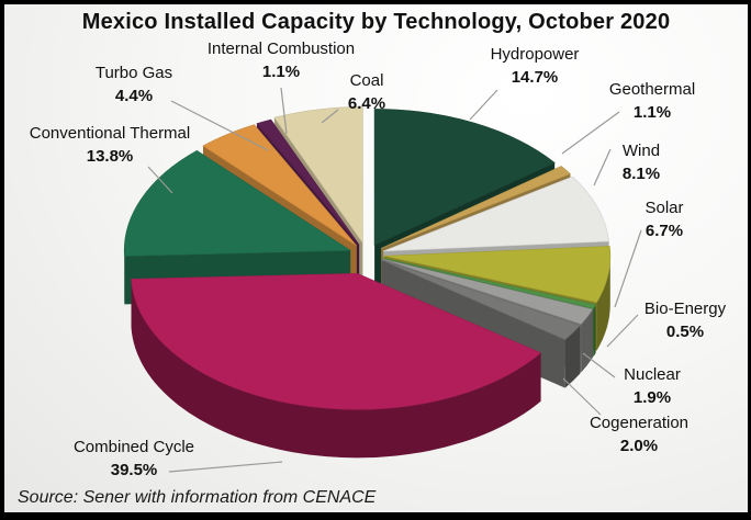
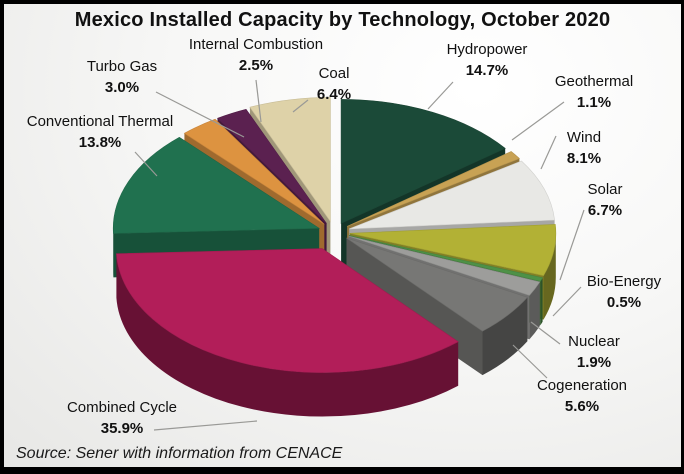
Cogeneration: 2.0% -> 5.6%
Combined Cycle: 39.5% -> 35.9%
Turbo Gas: 4.4% -> 3.0%
Internal Combustion: 1.1% -> 2.5%
